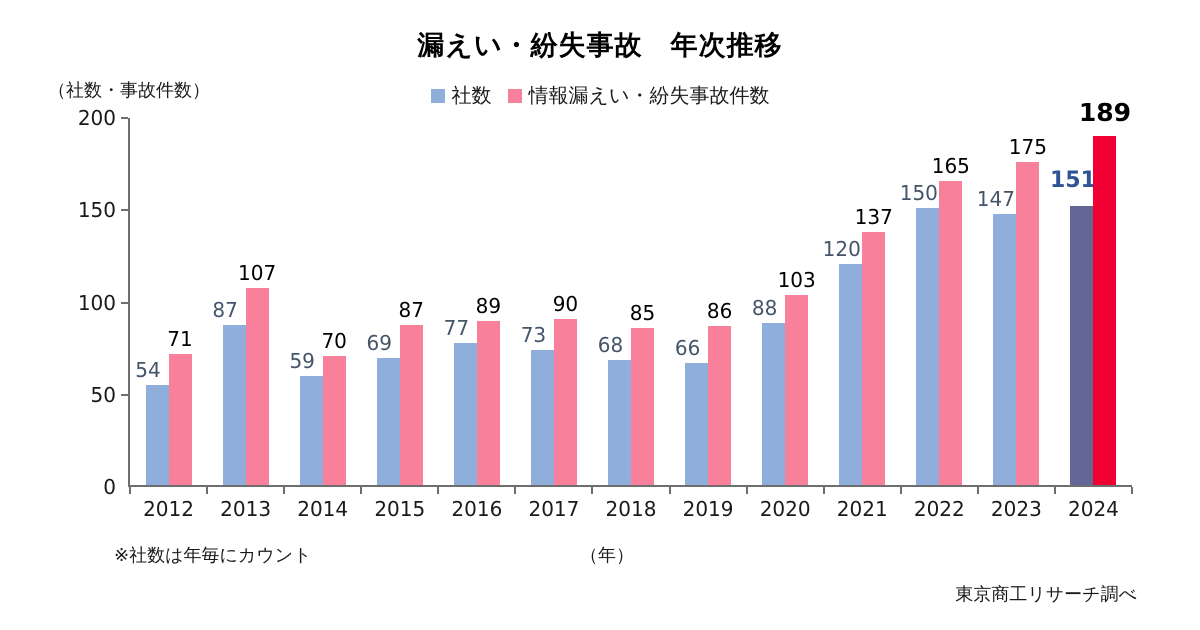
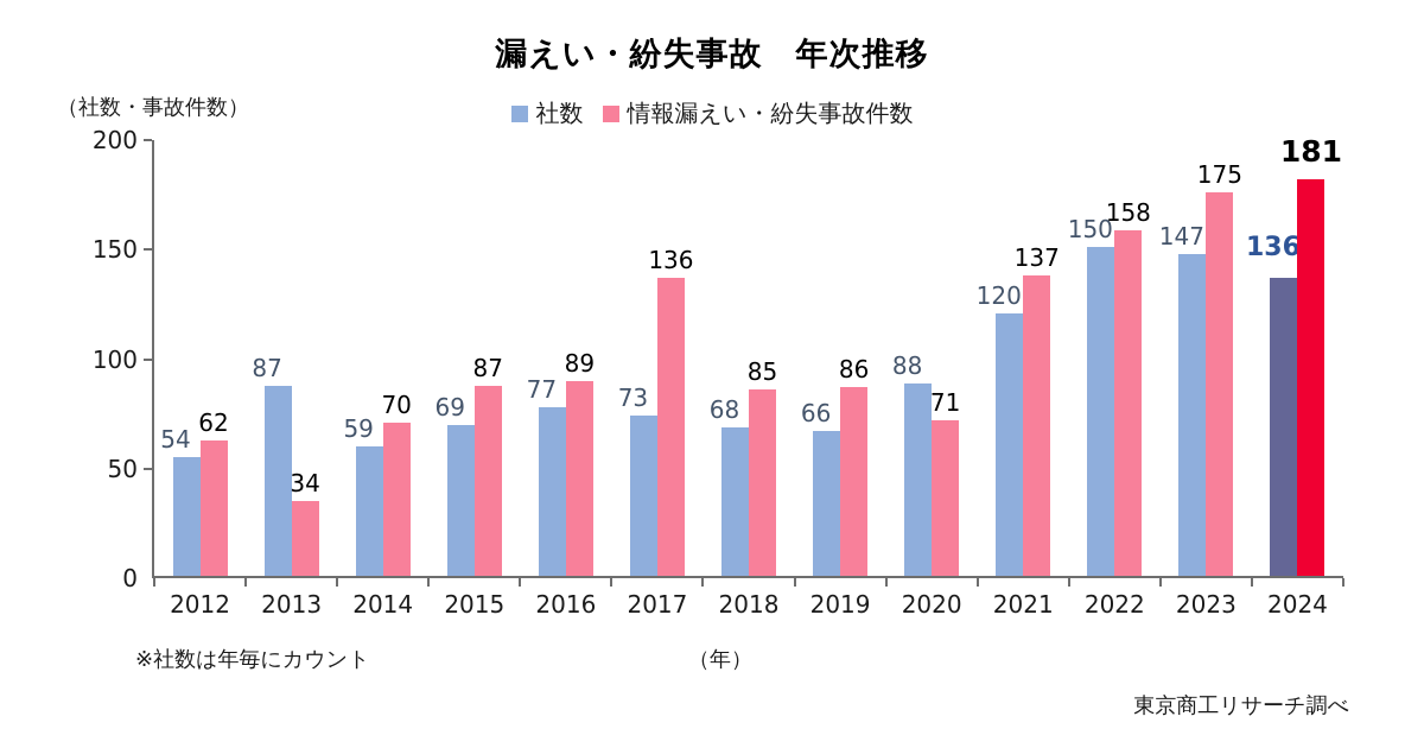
情報漏えい・紛失事故件数/2012: 71 -> 62
情報漏えい・紛失事故件数/2013: 107 -> 34
情報漏えい・紛失事故件数/2017: 90 -> 136
情報漏えい・紛失事故件数/2020: 103 -> 71
情報漏えい・紛失事故件数/2022: 165 -> 158
社数/2024: 151 -> 136
情報漏えい・紛失事故件数/2024: 189 -> 181
